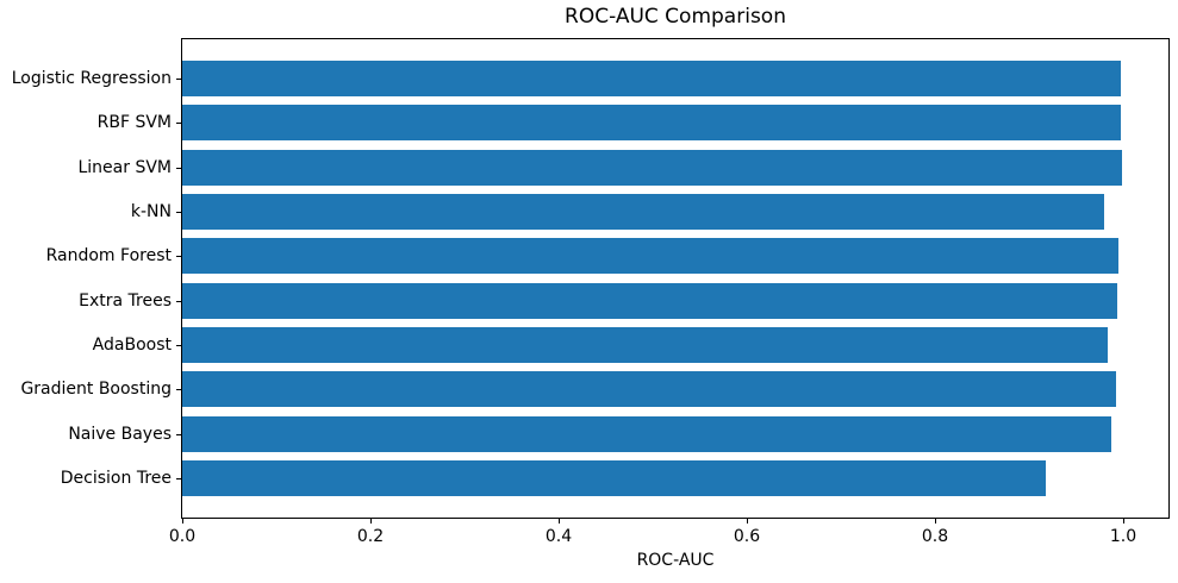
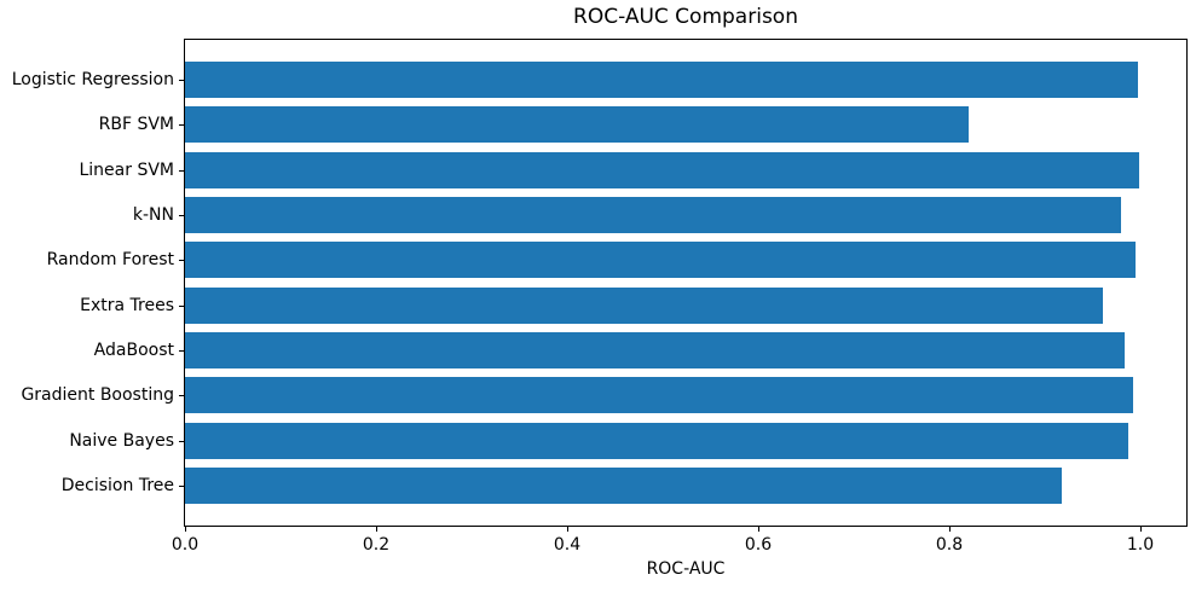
RBF SVM: 1.00 -> 0.82
Extra Trees: 0.99 -> 0.96
